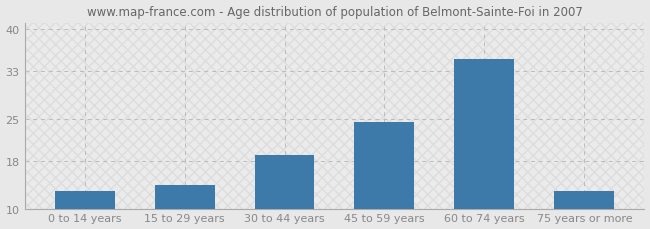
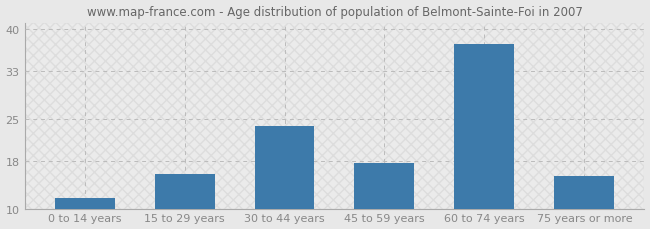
0 to 14 years: 13.0 -> 11.8
15 to 29 years: 14.0 -> 15.8
30 to 44 years: 19.0 -> 23.8
45 to 59 years: 24.5 -> 17.6
60 to 74 years: 35.0 -> 37.4
75 years or more: 13.0 -> 15.4
